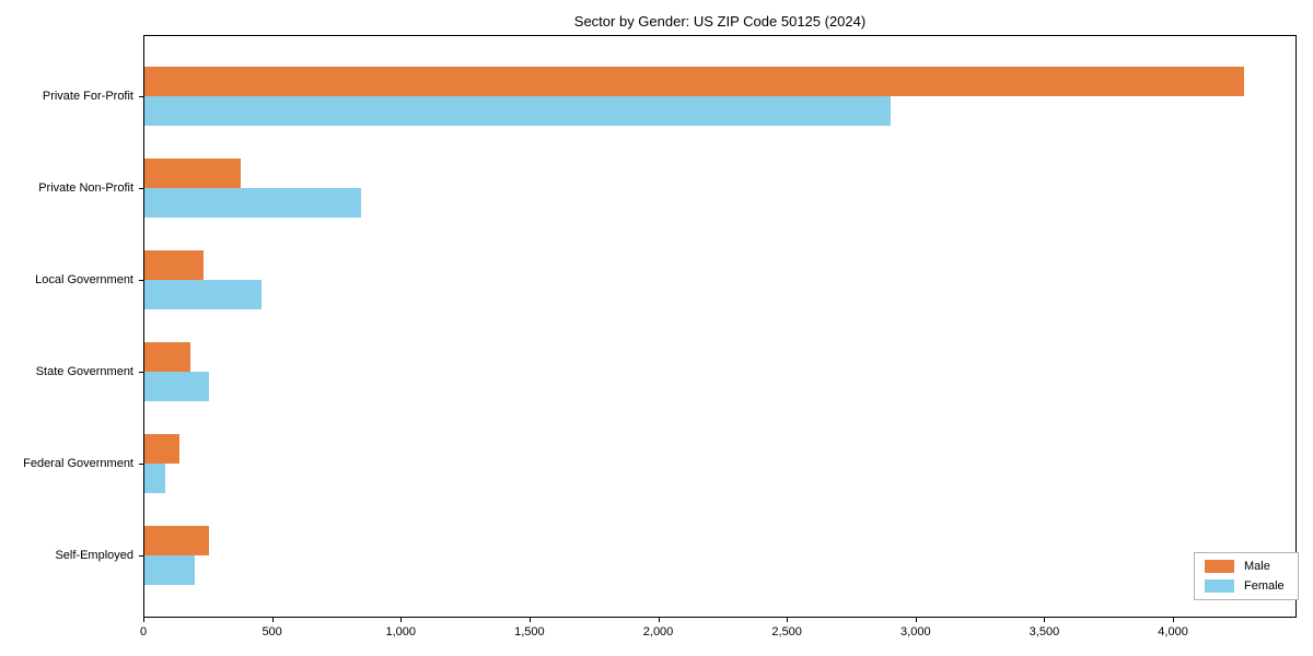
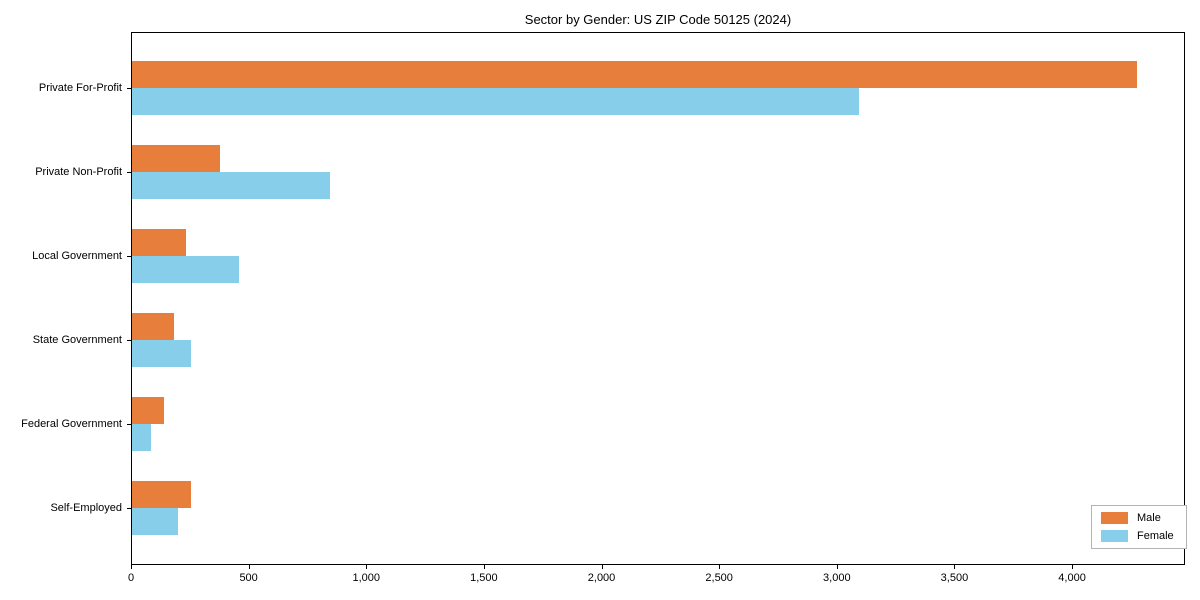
Female/Private For-Profit: 2900 -> 3090
